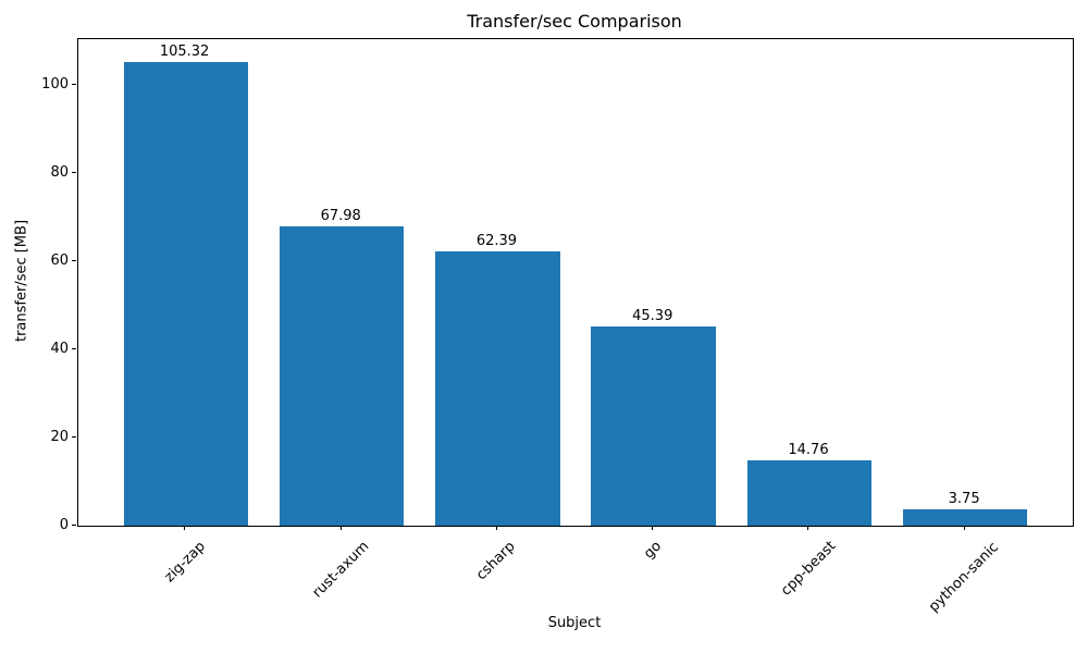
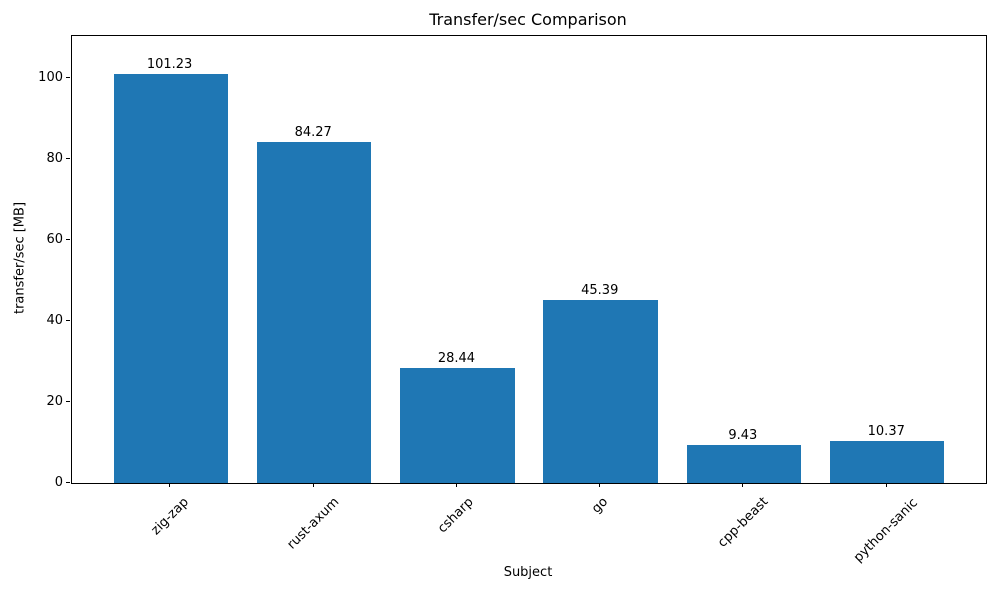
zig-zap: 105.32 -> 101.23
rust-axum: 67.98 -> 84.27
csharp: 62.39 -> 28.44
cpp-beast: 14.76 -> 9.43
python-sanic: 3.75 -> 10.37
